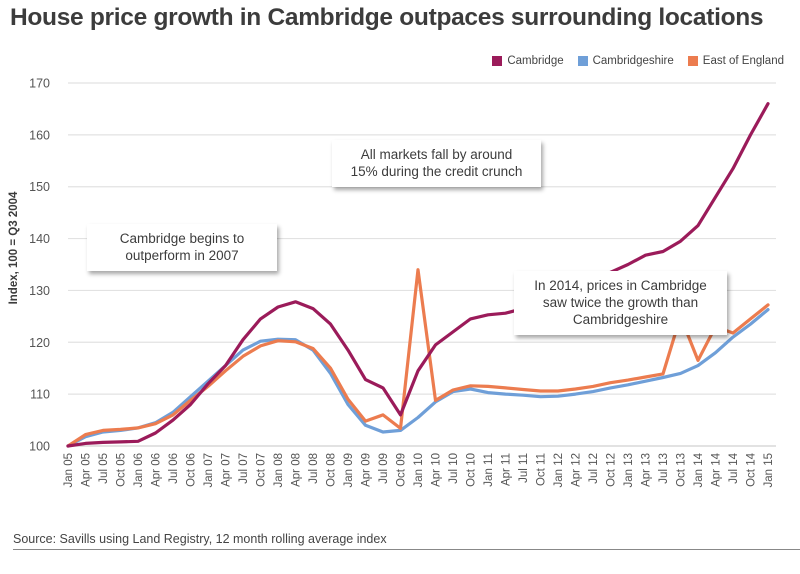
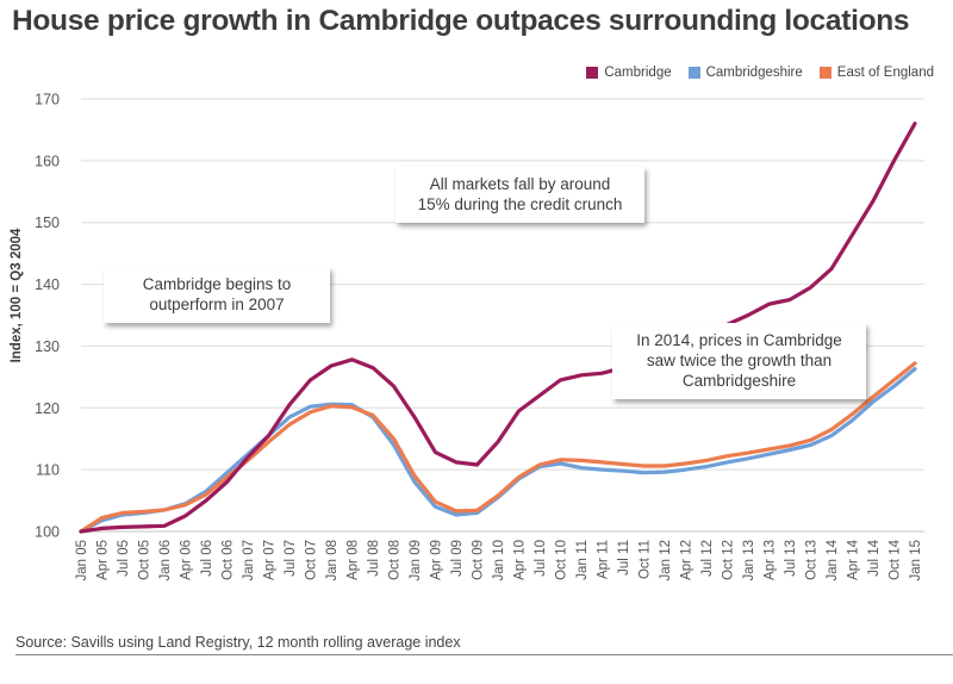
East of England/Jul 09: 106 -> 103
Cambridge/Oct 09: 106 -> 111
East of England/Jan 10: 134 -> 106
East of England/Oct 13: 125 -> 115
East of England/Apr 14: 123 -> 119
